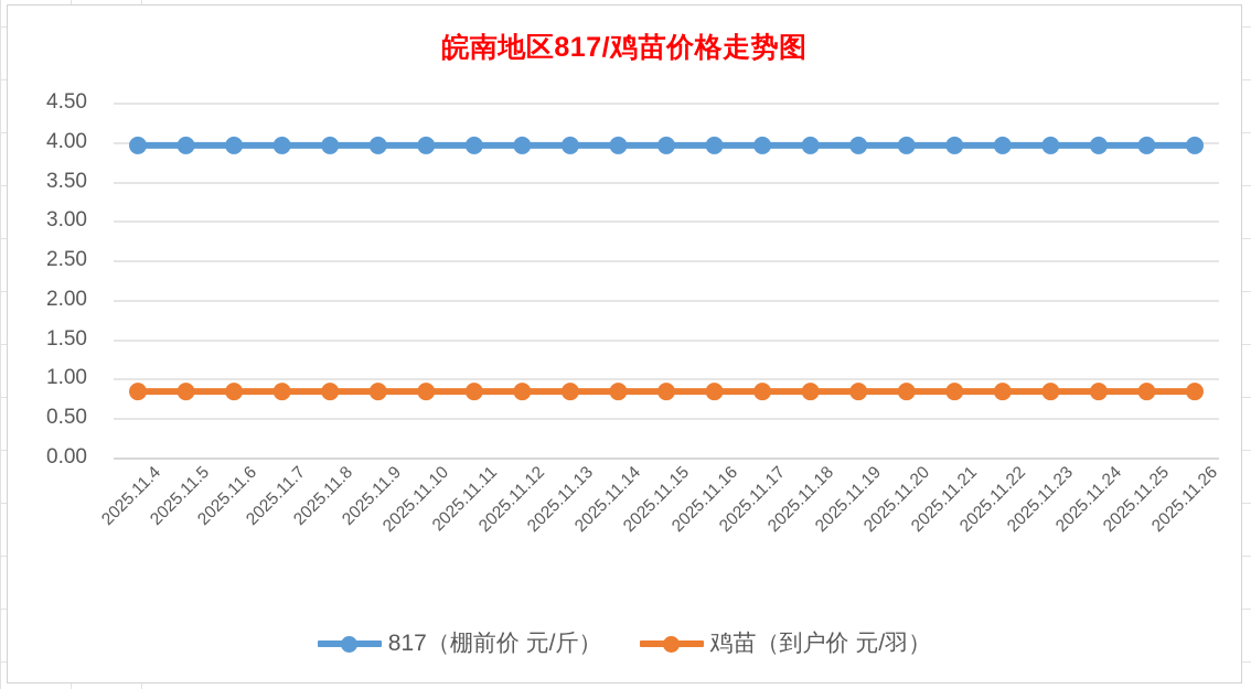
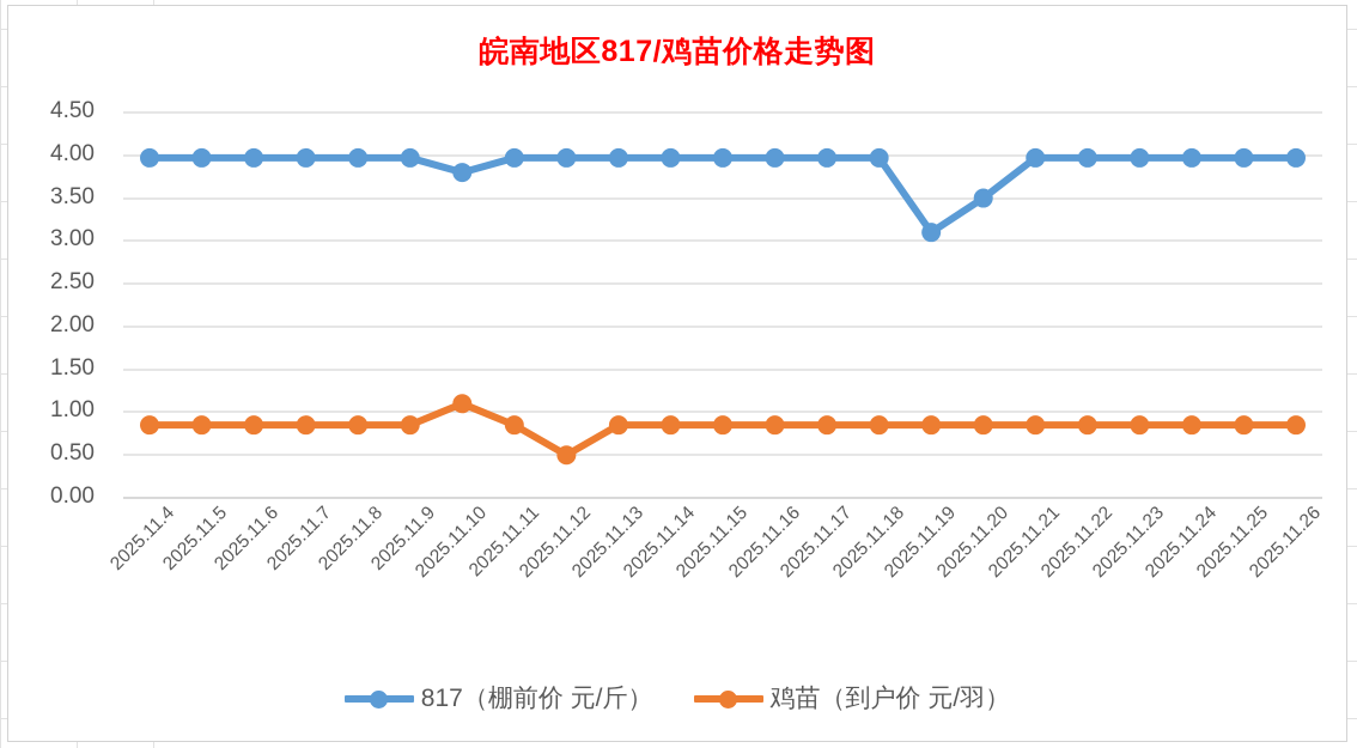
817（棚前价 元/斤）/2025.11.10: 4.0 -> 3.8
鸡苗（到户价 元/羽）/2025.11.10: 0.8 -> 1.1
鸡苗（到户价 元/羽）/2025.11.12: 0.8 -> 0.5
817（棚前价 元/斤）/2025.11.19: 4.0 -> 3.1
817（棚前价 元/斤）/2025.11.20: 4.0 -> 3.5
